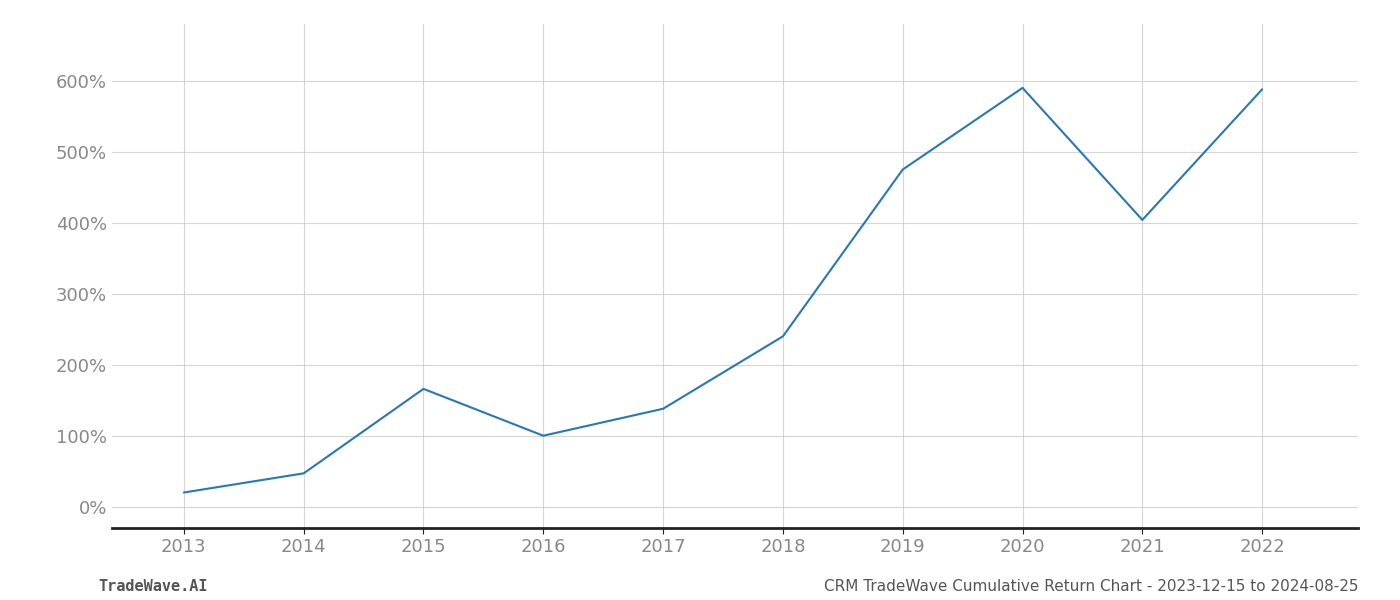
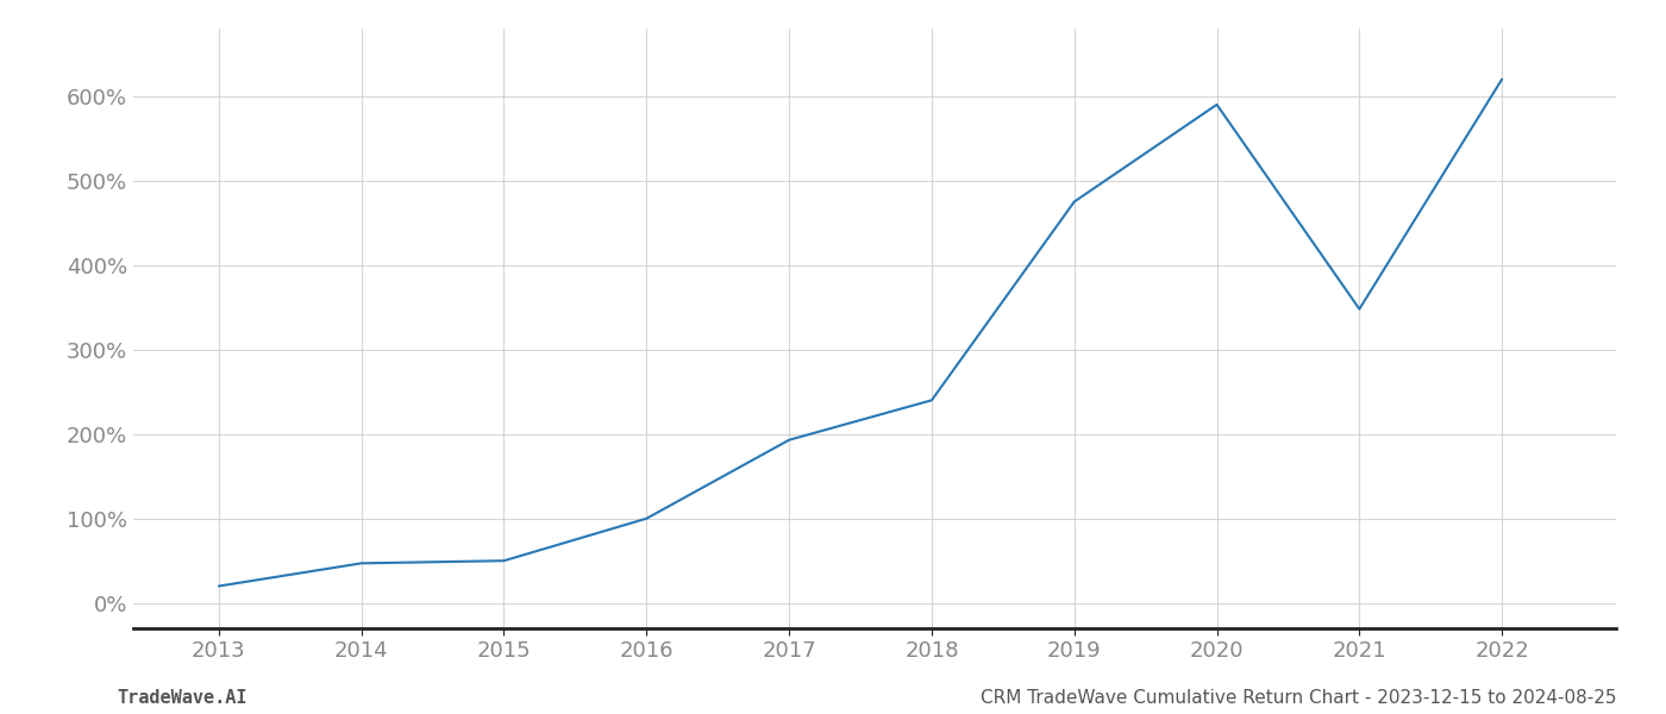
2015: 166% -> 50%
2017: 138% -> 193%
2021: 404% -> 348%
2022: 588% -> 620%
